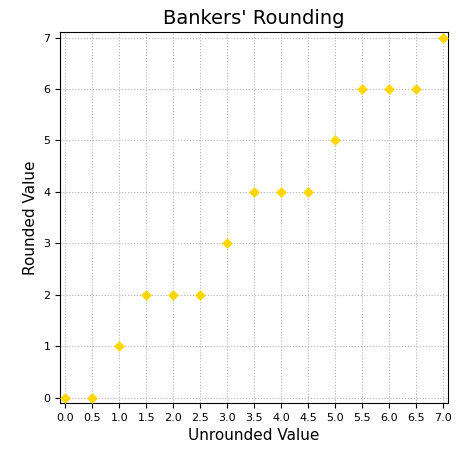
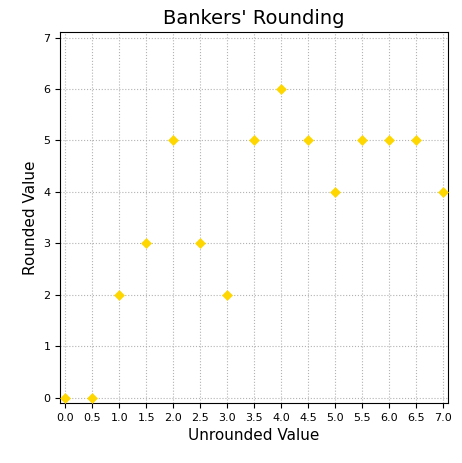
1.0: 1 -> 2
1.5: 2 -> 3
2.0: 2 -> 5
2.5: 2 -> 3
3.0: 3 -> 2
3.5: 4 -> 5
4.0: 4 -> 6
4.5: 4 -> 5
5.0: 5 -> 4
5.5: 6 -> 5
6.0: 6 -> 5
6.5: 6 -> 5
7.0: 7 -> 4
